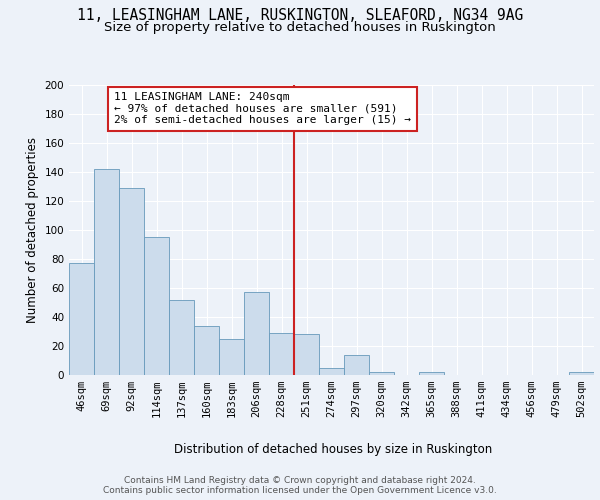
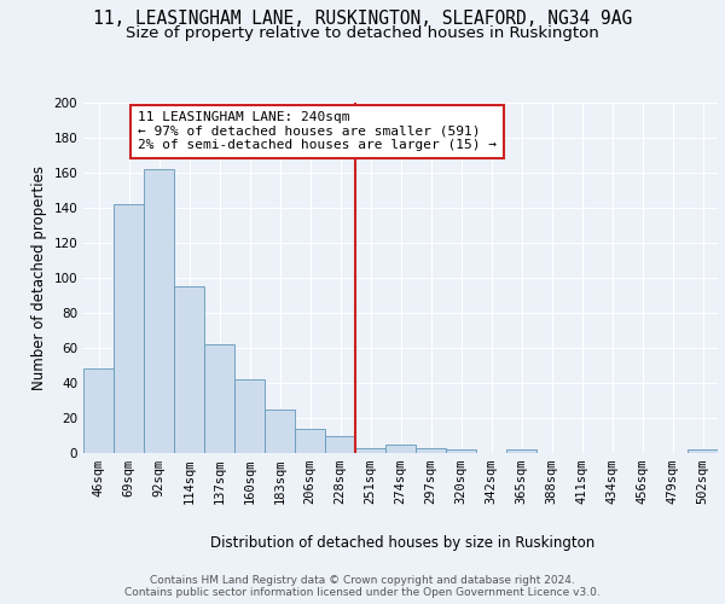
46sqm: 77 -> 48
92sqm: 129 -> 162
137sqm: 52 -> 62
160sqm: 34 -> 42
206sqm: 57 -> 14
228sqm: 29 -> 10
251sqm: 28 -> 3
297sqm: 14 -> 3
